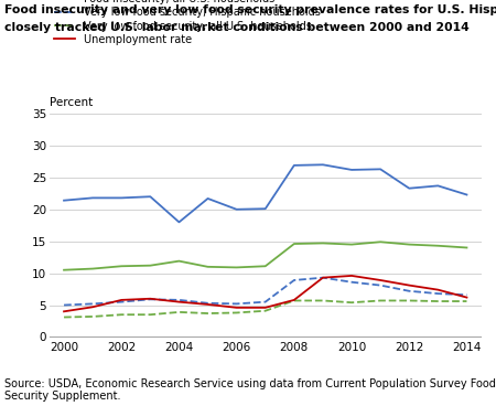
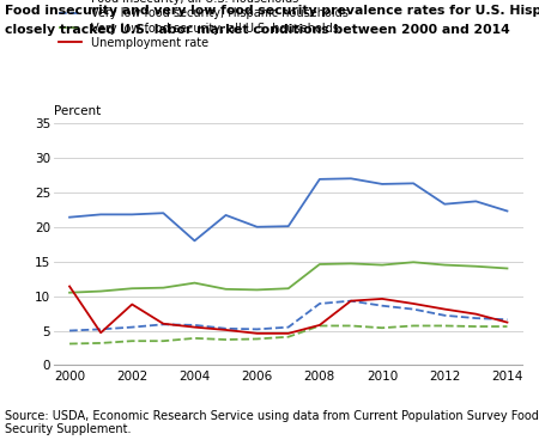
Unemployment rate/2000: 4.0 -> 11.4
Unemployment rate/2002: 5.8 -> 8.8
